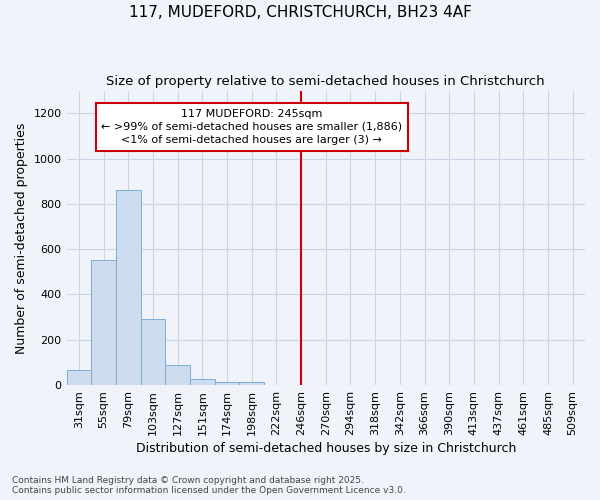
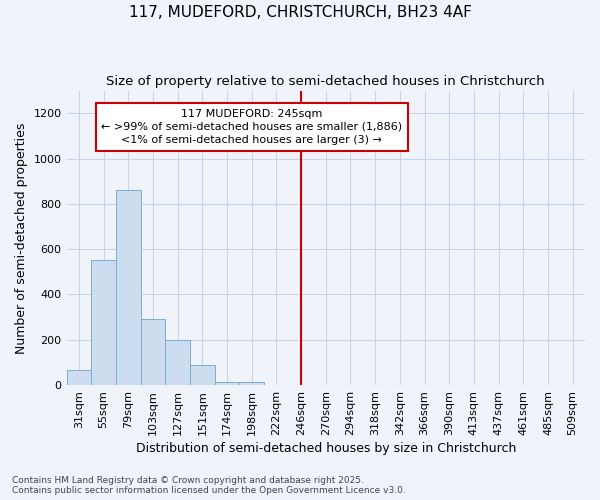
127sqm: 88 -> 200
151sqm: 25 -> 90
